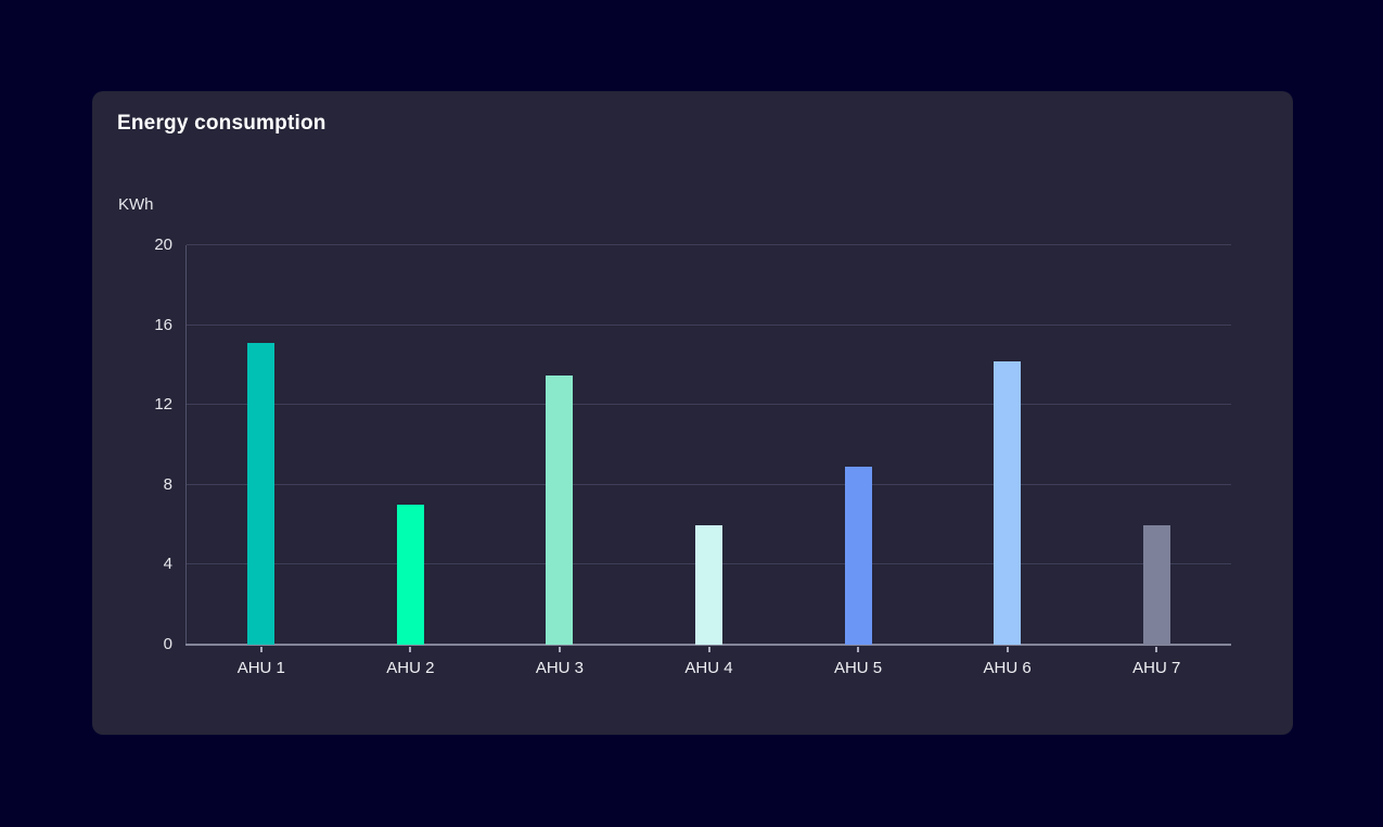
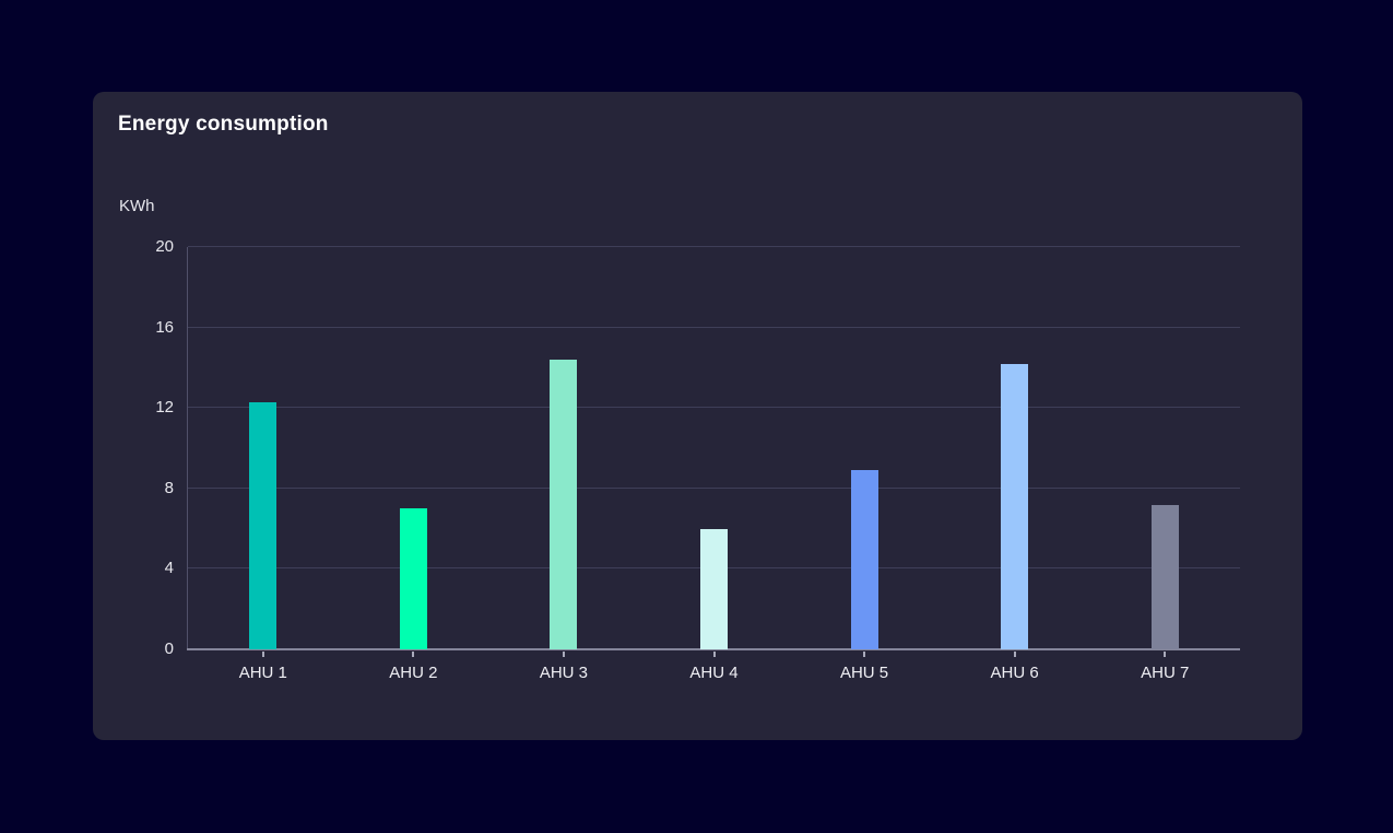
AHU 1: 15.1 -> 12.3
AHU 3: 13.5 -> 14.4
AHU 7: 6.0 -> 7.2
